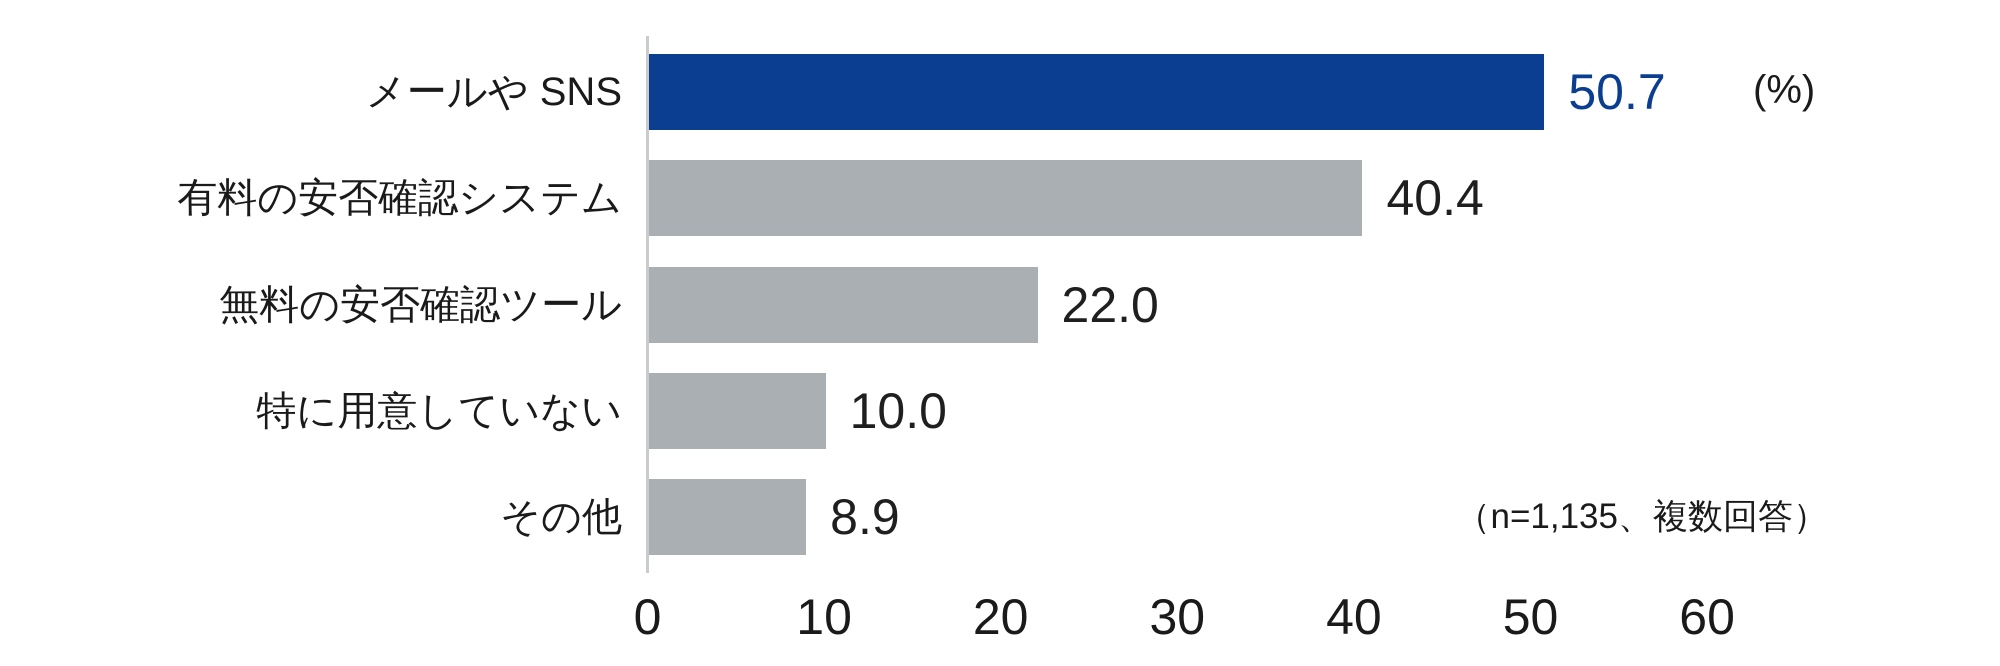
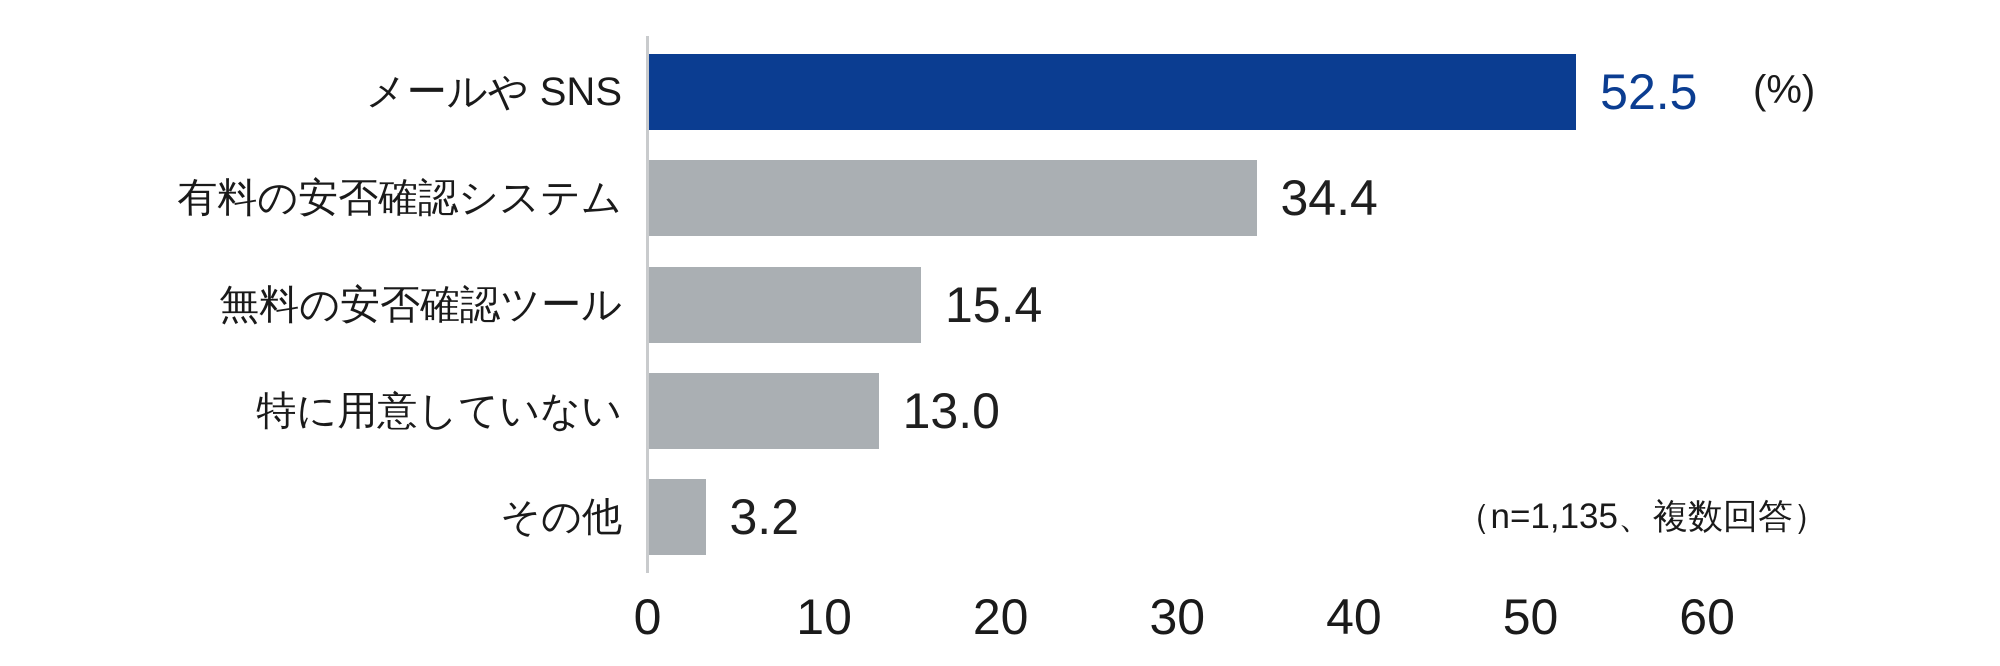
メールや SNS: 50.7 -> 52.5
有料の安否確認システム: 40.4 -> 34.4
無料の安否確認ツール: 22.0 -> 15.4
特に用意していない: 10.0 -> 13.0
その他: 8.9 -> 3.2
